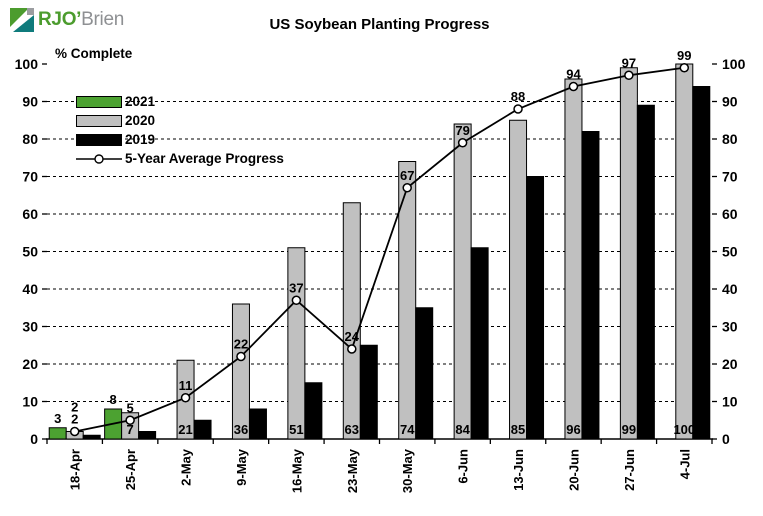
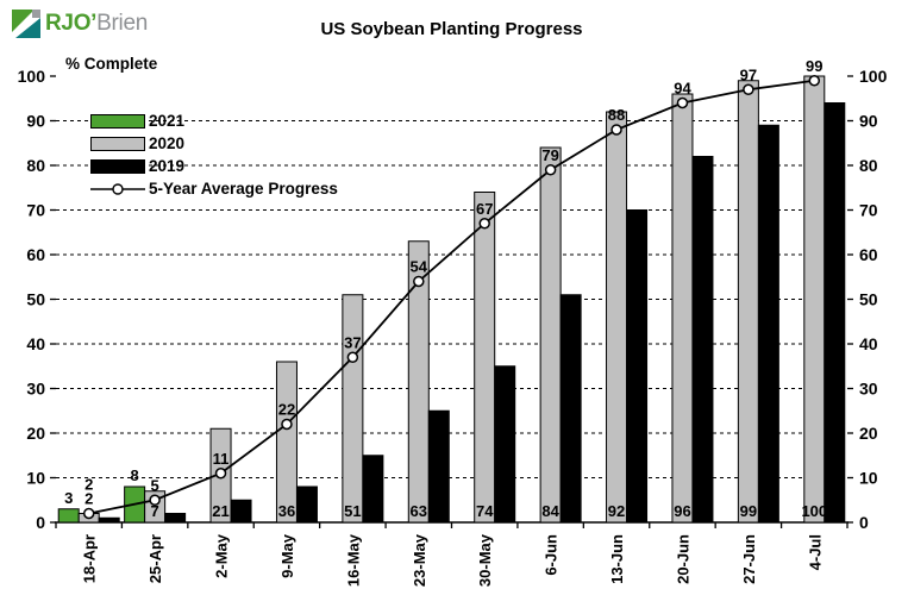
5-Year Average Progress/23-May: 24 -> 54
2020/13-Jun: 85 -> 92
